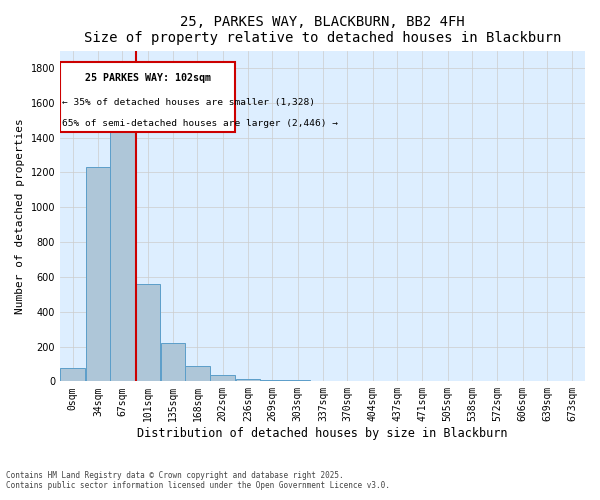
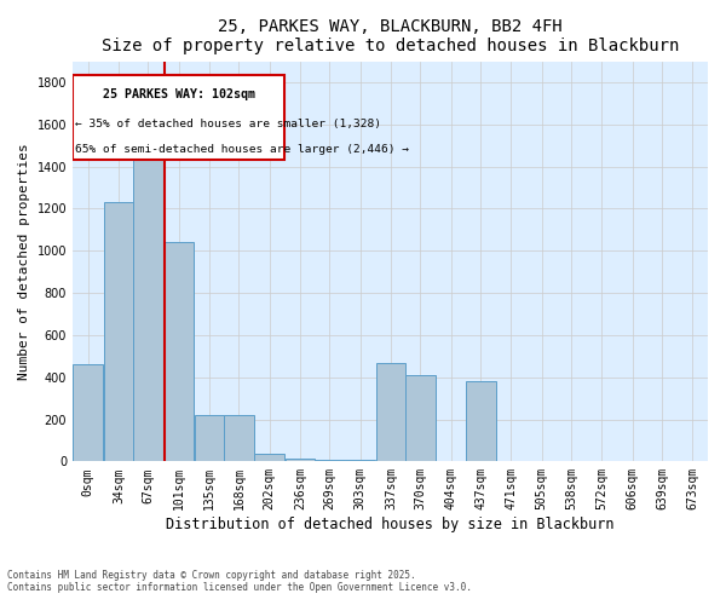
0sqm: 80 -> 460
101sqm: 560 -> 1040
168sqm: 90 -> 220
337sqm: 0 -> 470
370sqm: 0 -> 410
437sqm: 0 -> 380
